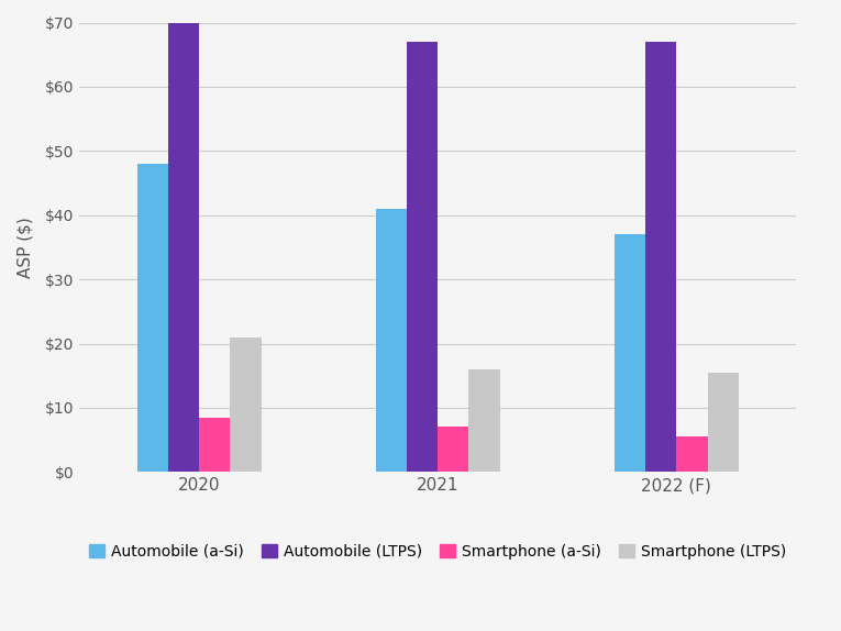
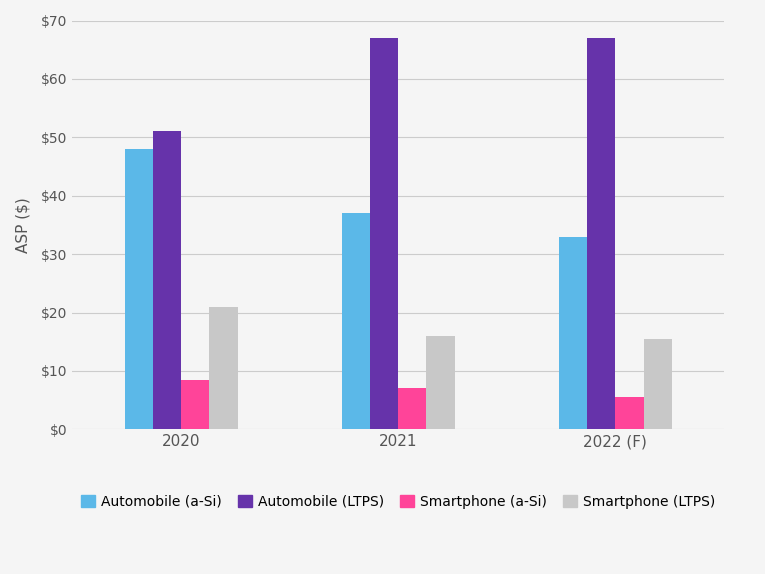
Automobile (LTPS)/2020: $70 -> $51
Automobile (a-Si)/2021: $41 -> $37
Automobile (a-Si)/2022 (F): $37 -> $33
